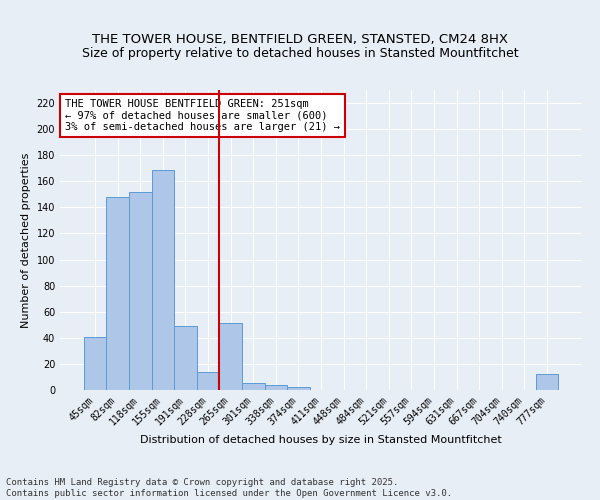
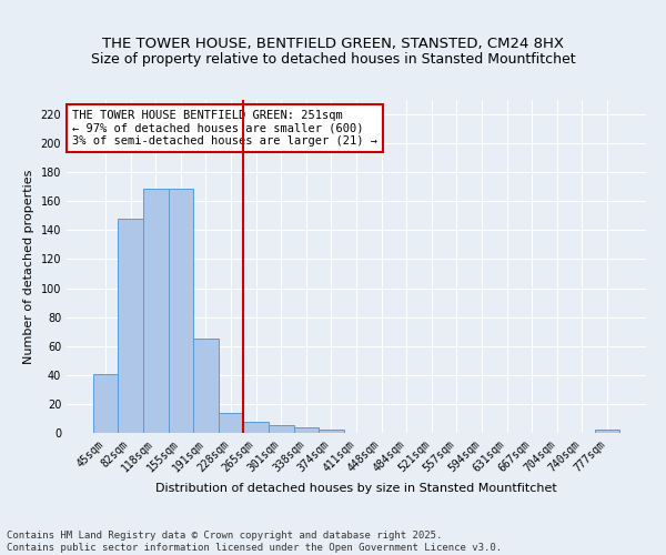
118sqm: 152 -> 169
191sqm: 49 -> 65
265sqm: 51 -> 8
777sqm: 12 -> 2
